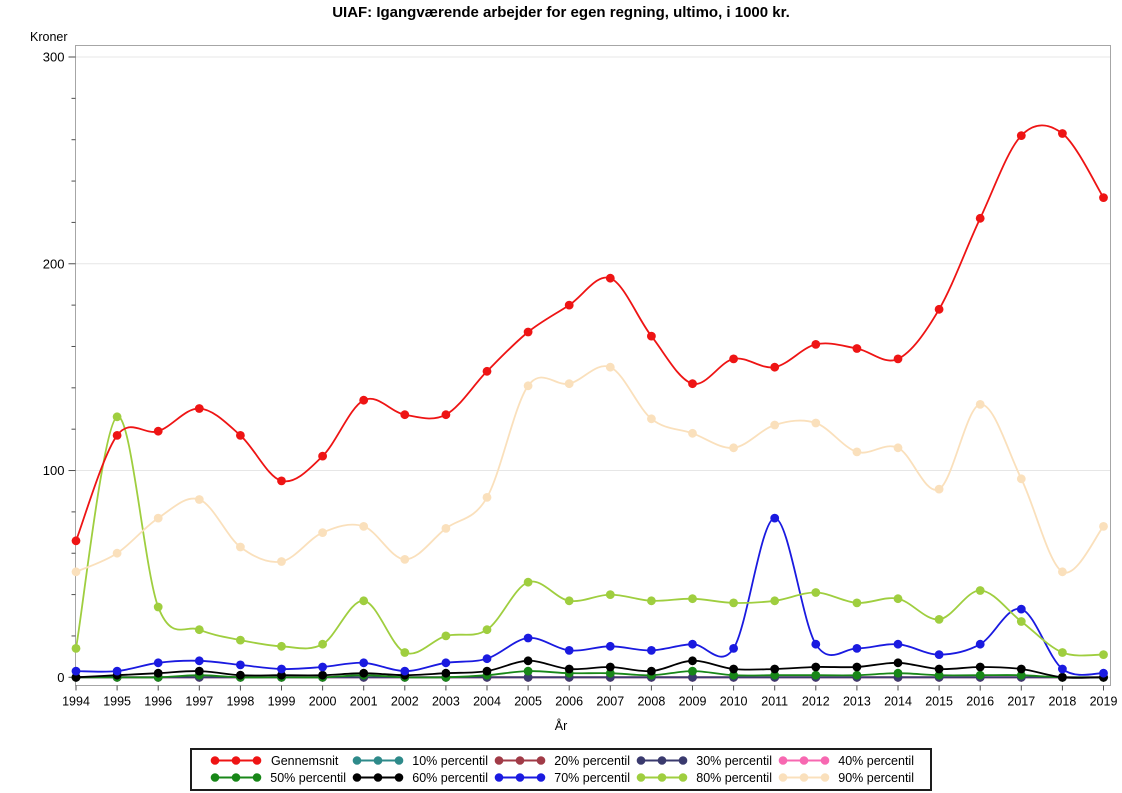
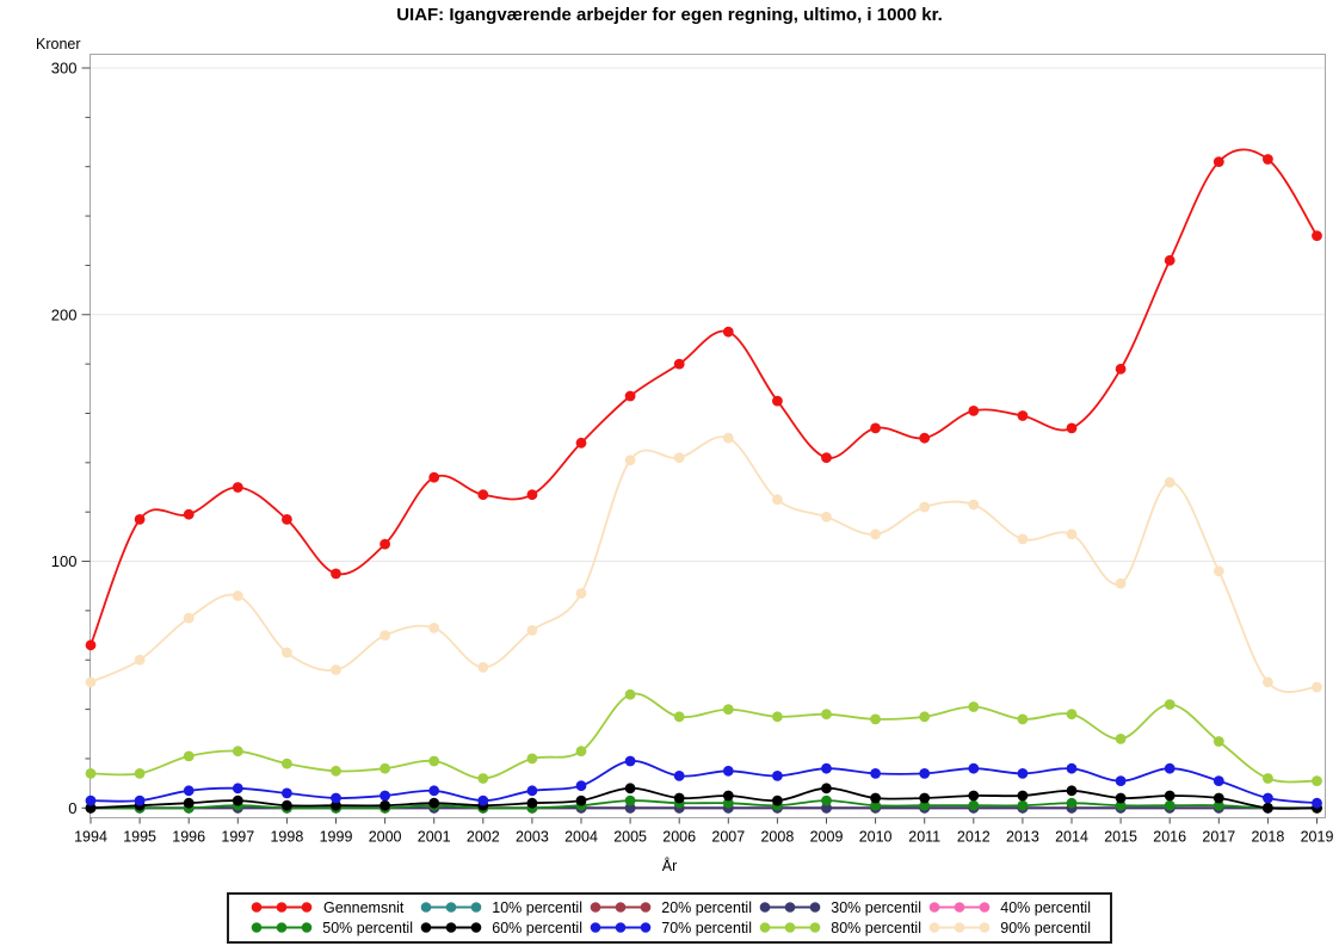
80% percentil/1995: 126 -> 14
80% percentil/1996: 34 -> 21
80% percentil/2001: 37 -> 19
70% percentil/2011: 77 -> 14
70% percentil/2017: 33 -> 11
90% percentil/2019: 73 -> 49
